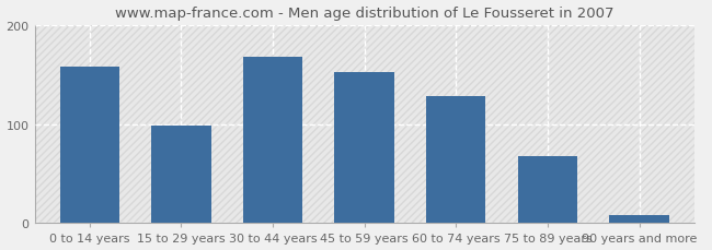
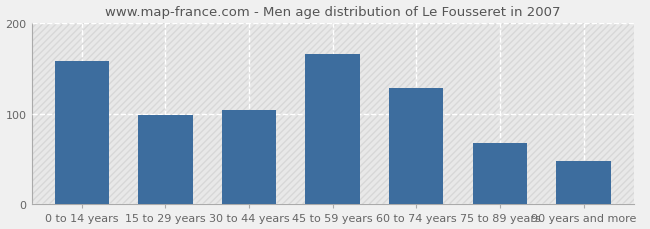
30 to 44 years: 168 -> 104
45 to 59 years: 152 -> 166
90 years and more: 8 -> 48
